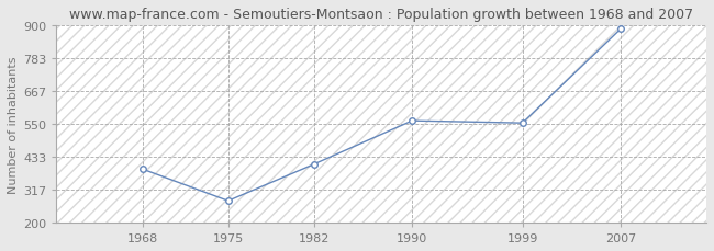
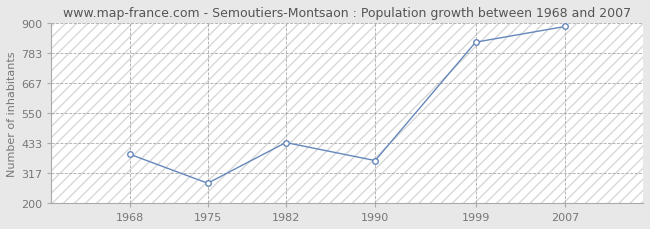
1982: 407 -> 435
1990: 561 -> 365
1999: 553 -> 825
